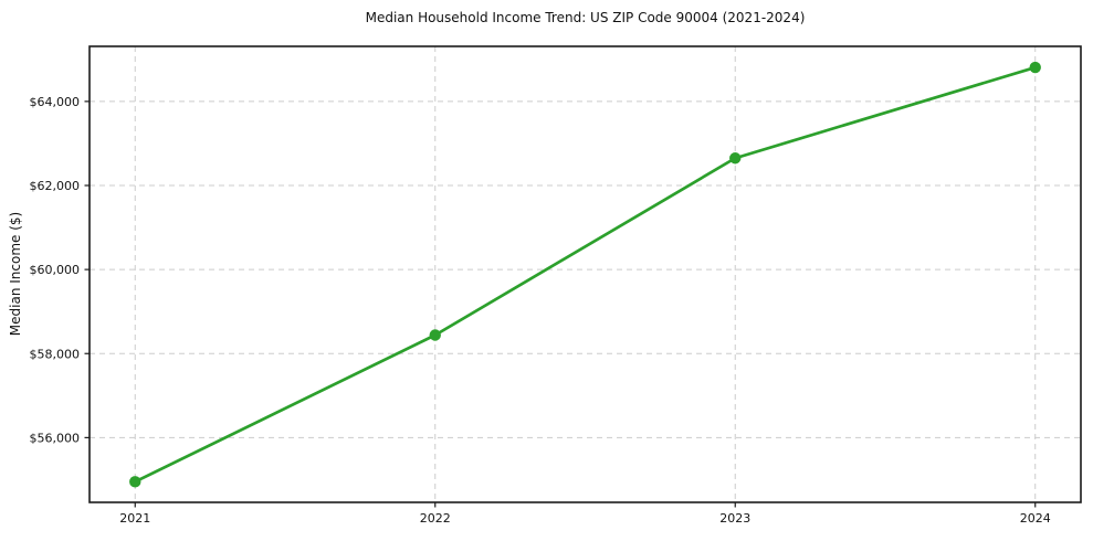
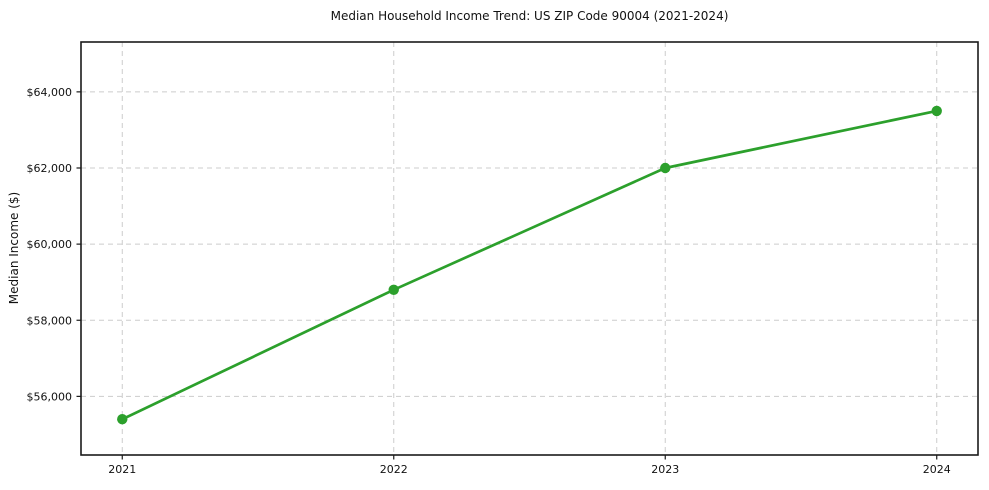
2021: $55000 -> $55400
2022: $58400 -> $58800
2023: $62600 -> $62000
2024: $64800 -> $63500
